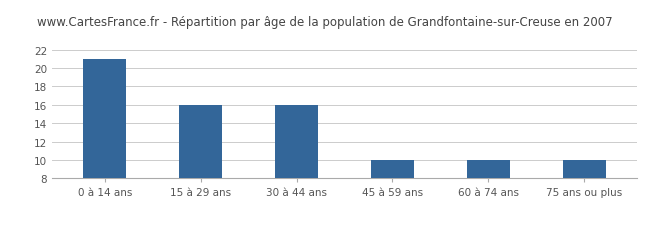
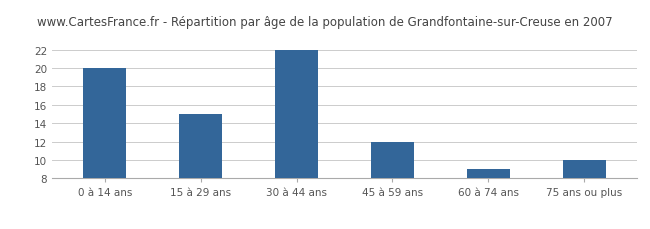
0 à 14 ans: 21 -> 20
15 à 29 ans: 16 -> 15
30 à 44 ans: 16 -> 22
45 à 59 ans: 10 -> 12
60 à 74 ans: 10 -> 9
